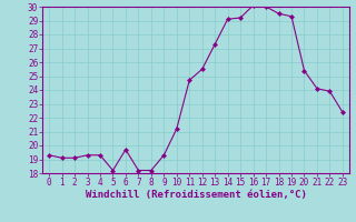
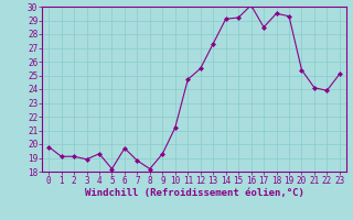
0: 19.3 -> 19.8
3: 19.3 -> 18.9
7: 18.2 -> 18.8
17: 30.0 -> 28.5
23: 22.4 -> 25.1
